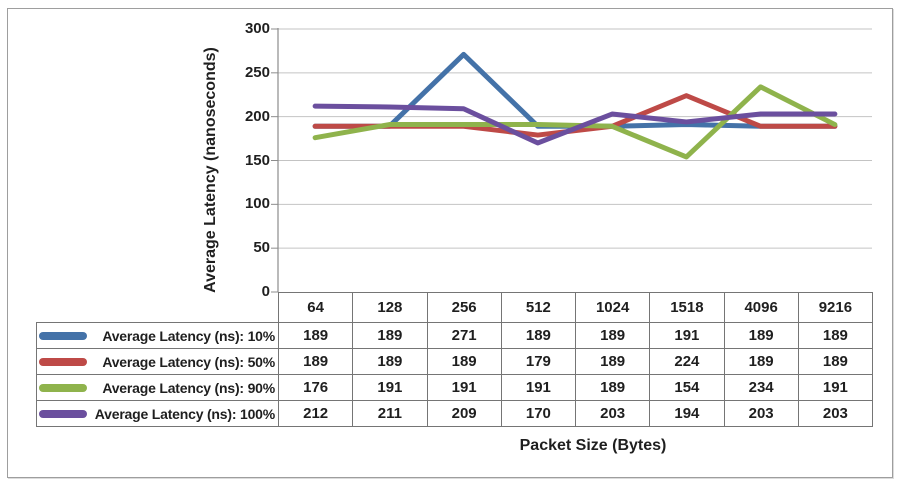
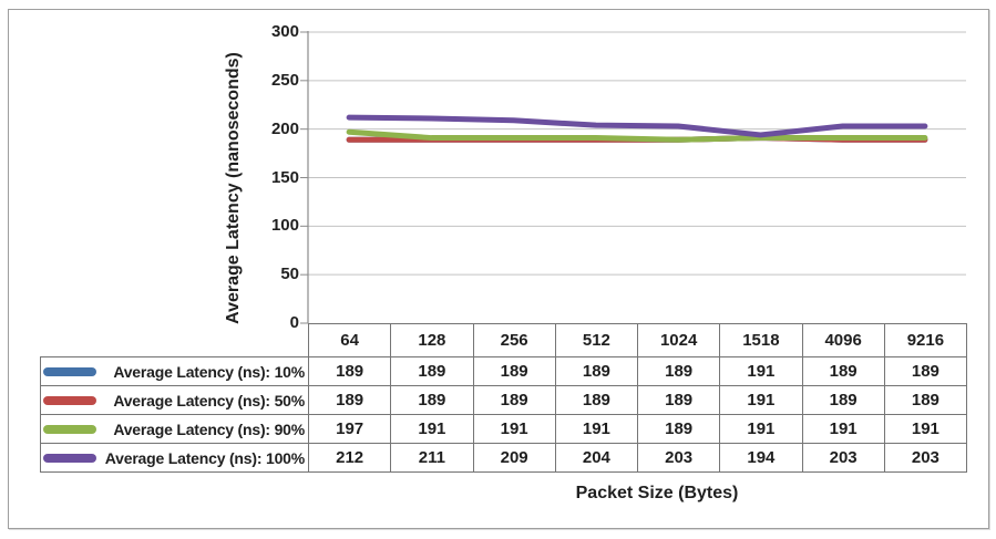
Average Latency (ns): 90%/64: 176 -> 197
Average Latency (ns): 10%/256: 271 -> 189
Average Latency (ns): 50%/512: 179 -> 189
Average Latency (ns): 100%/512: 170 -> 204
Average Latency (ns): 50%/1518: 224 -> 191
Average Latency (ns): 90%/1518: 154 -> 191
Average Latency (ns): 90%/4096: 234 -> 191
